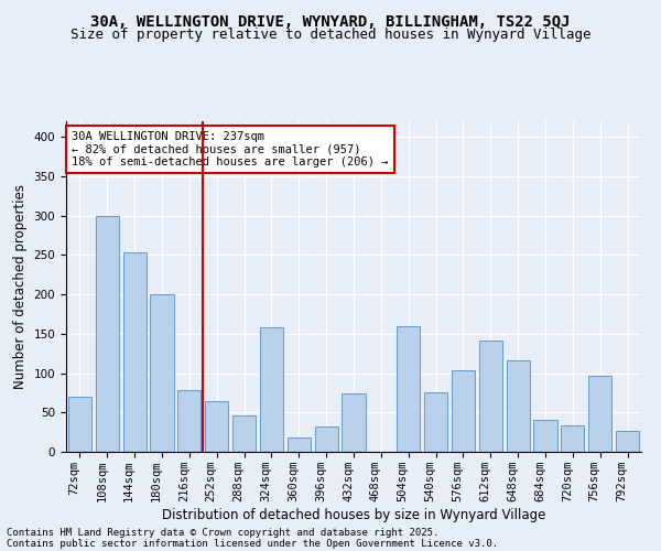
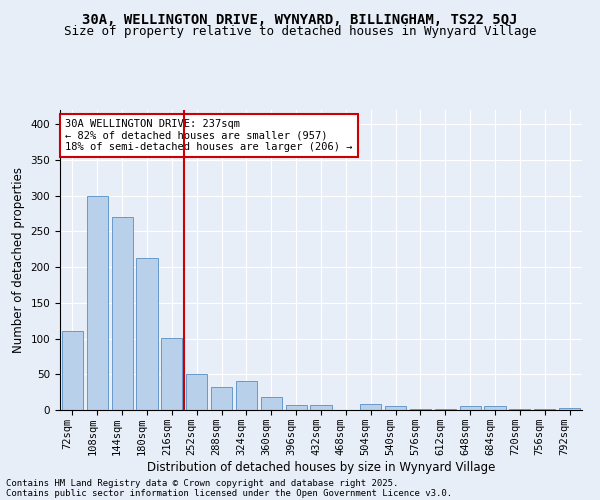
72sqm: 70 -> 110
144sqm: 254 -> 270
180sqm: 200 -> 213
216sqm: 78 -> 101
252sqm: 64 -> 51
288sqm: 46 -> 32
324sqm: 158 -> 41
396sqm: 32 -> 7
432sqm: 74 -> 7
504sqm: 160 -> 8
540sqm: 76 -> 5
576sqm: 104 -> 2
612sqm: 142 -> 1
648sqm: 116 -> 5
684sqm: 40 -> 5
720sqm: 34 -> 1
756sqm: 96 -> 1
792sqm: 26 -> 3
